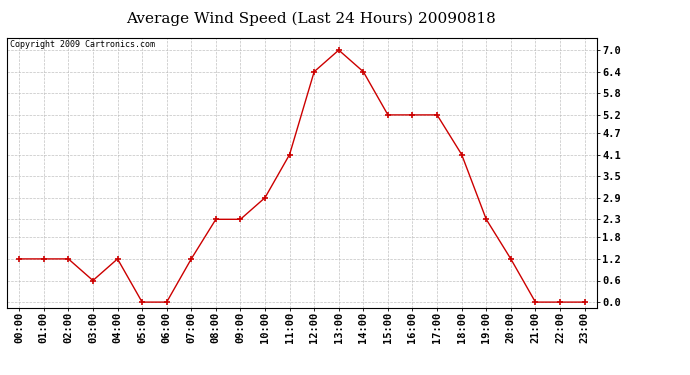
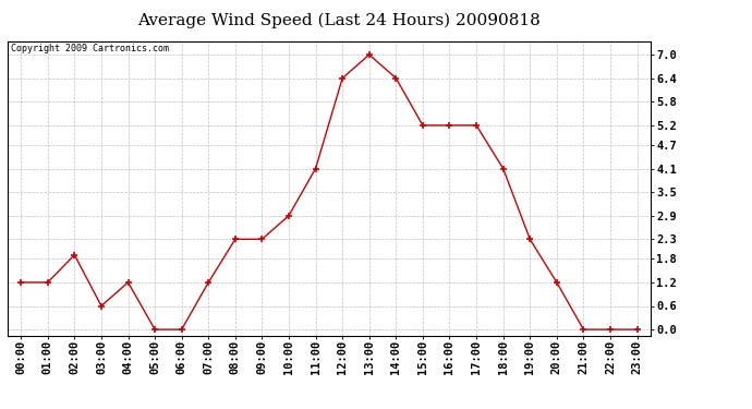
02:00: 1.2 -> 1.9
